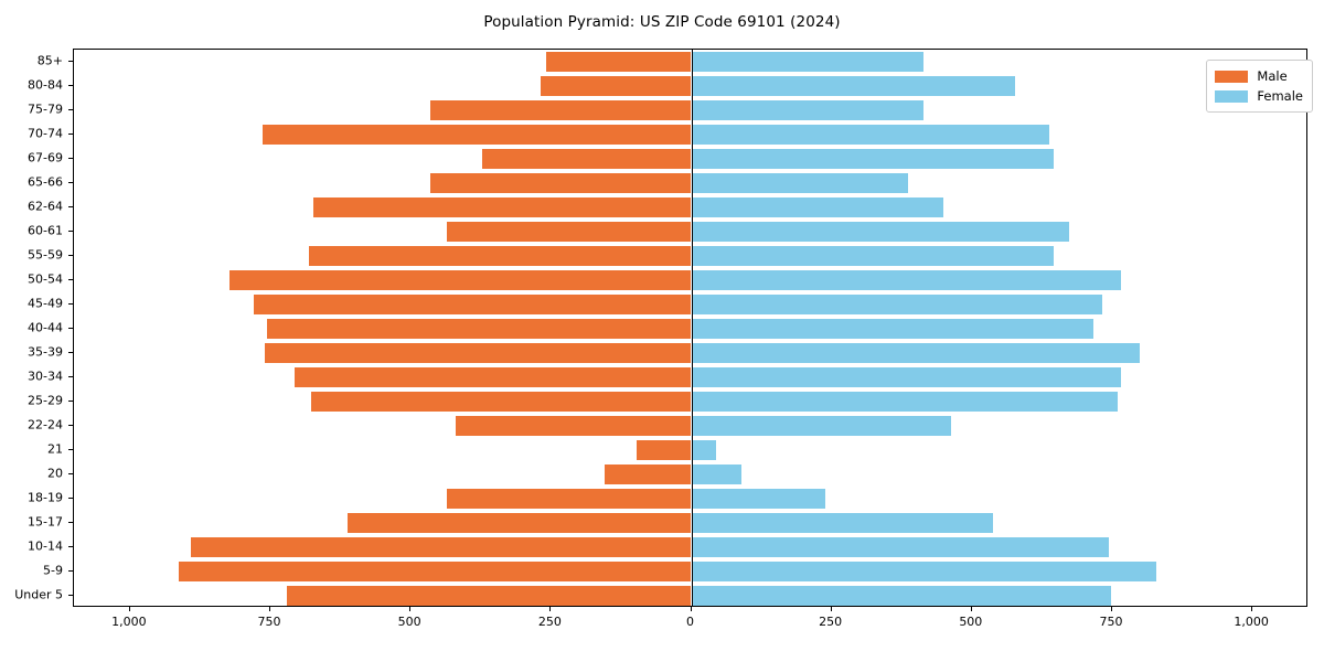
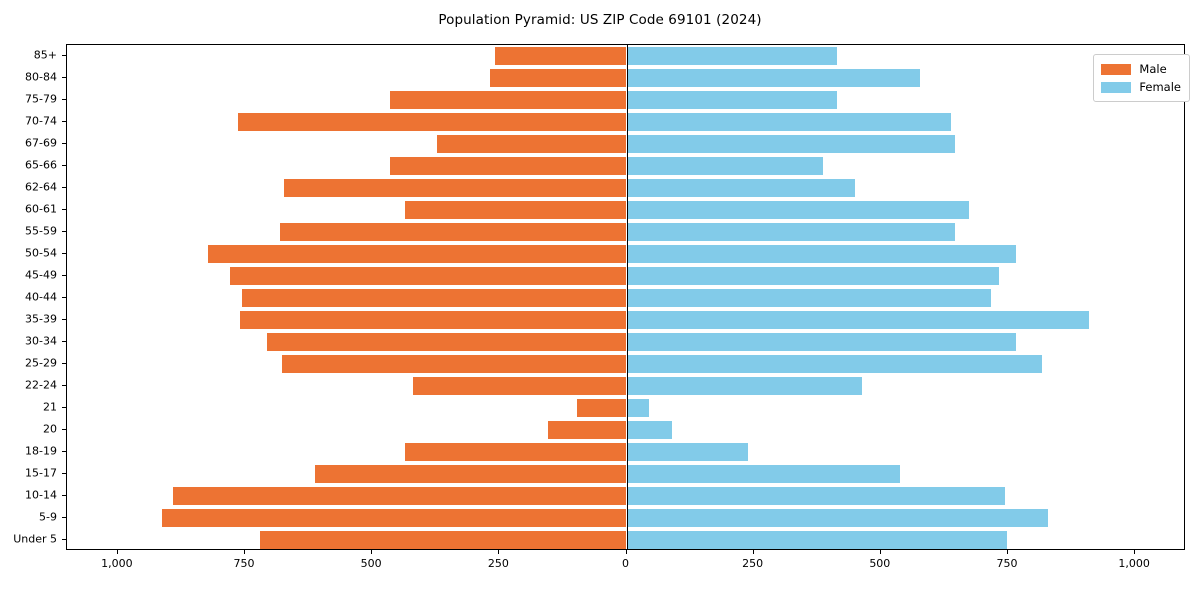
Female/35-39: 800 -> 910
Female/25-29: 760 -> 820
